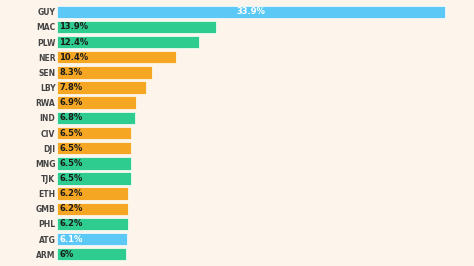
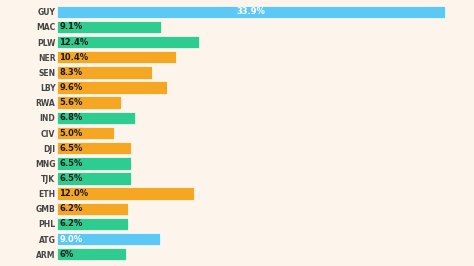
MAC: 13.9% -> 9.1%
LBY: 7.8% -> 9.6%
RWA: 6.9% -> 5.6%
CIV: 6.5% -> 5.0%
ETH: 6.2% -> 12.0%
ATG: 6.1% -> 9.0%
